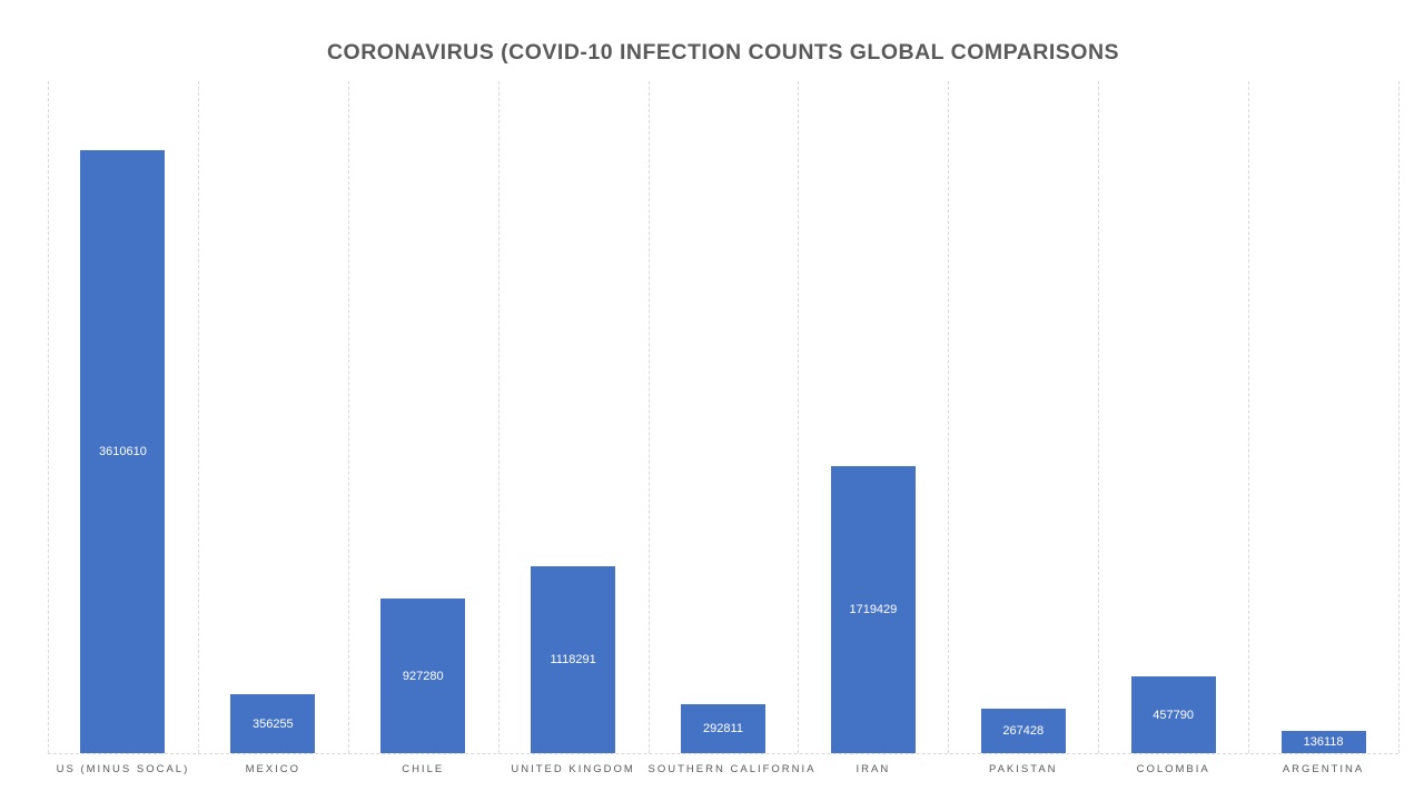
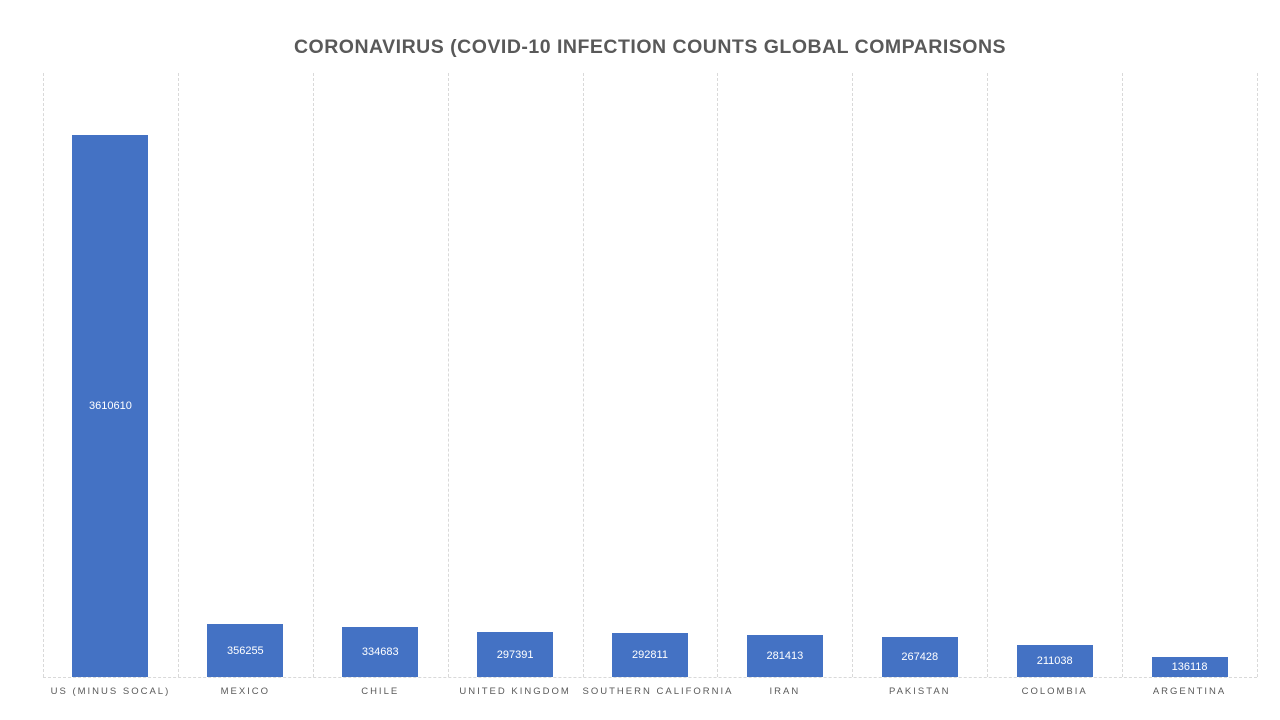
CHILE: 927280 -> 334683
UNITED KINGDOM: 1118291 -> 297391
IRAN: 1719429 -> 281413
COLOMBIA: 457790 -> 211038
